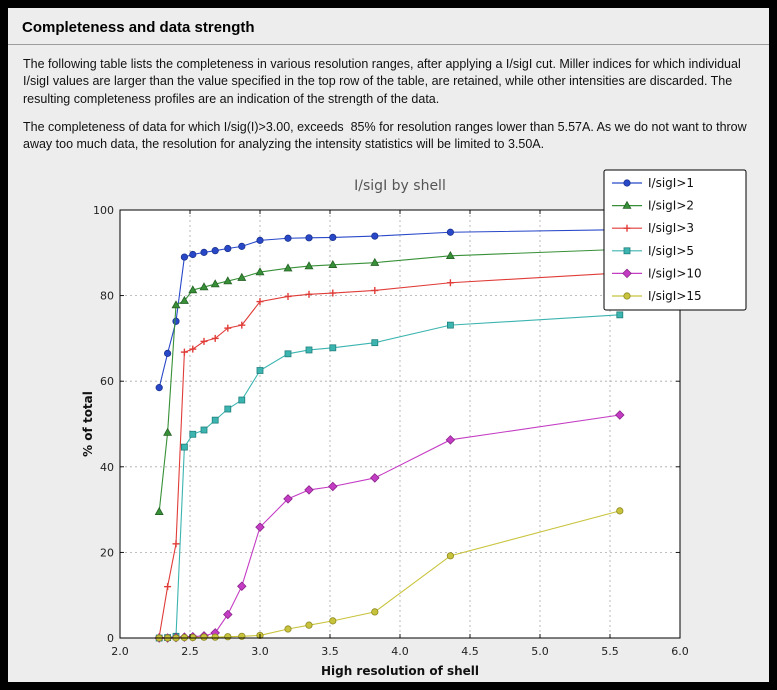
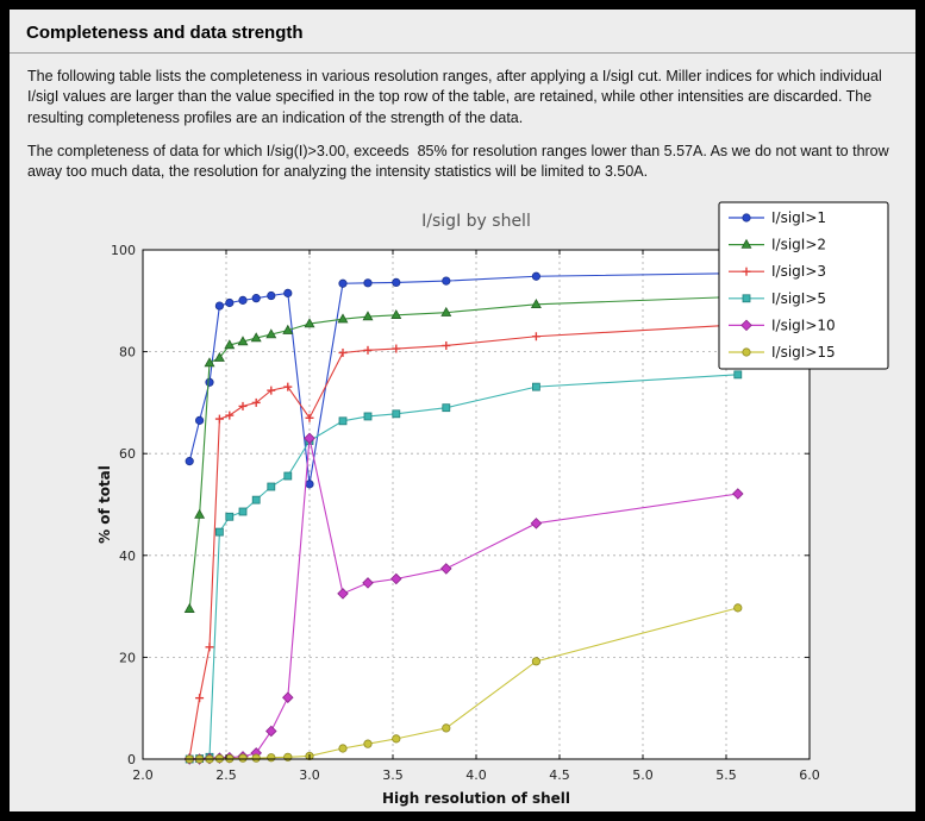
I/sigI>1/3.0: 93 -> 54
I/sigI>3/3.0: 79 -> 67
I/sigI>10/3.0: 26 -> 63
